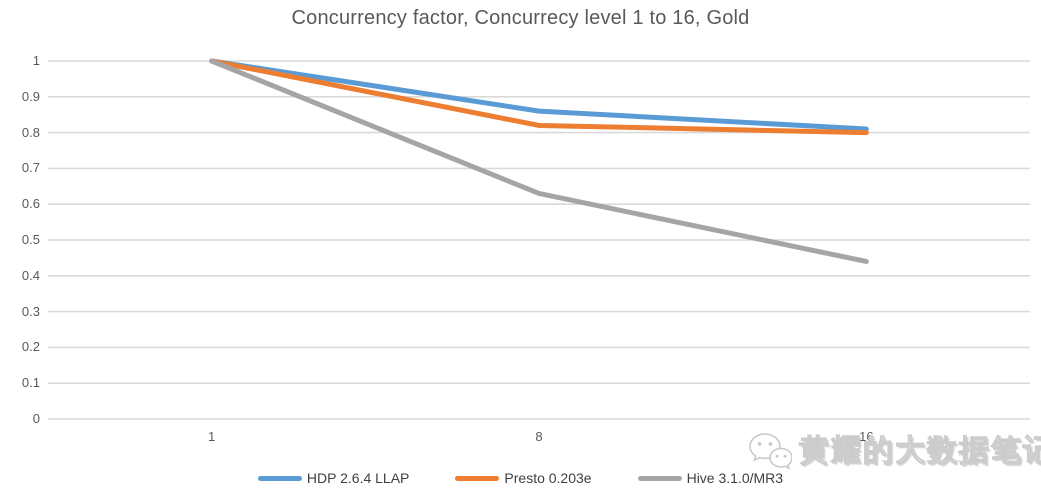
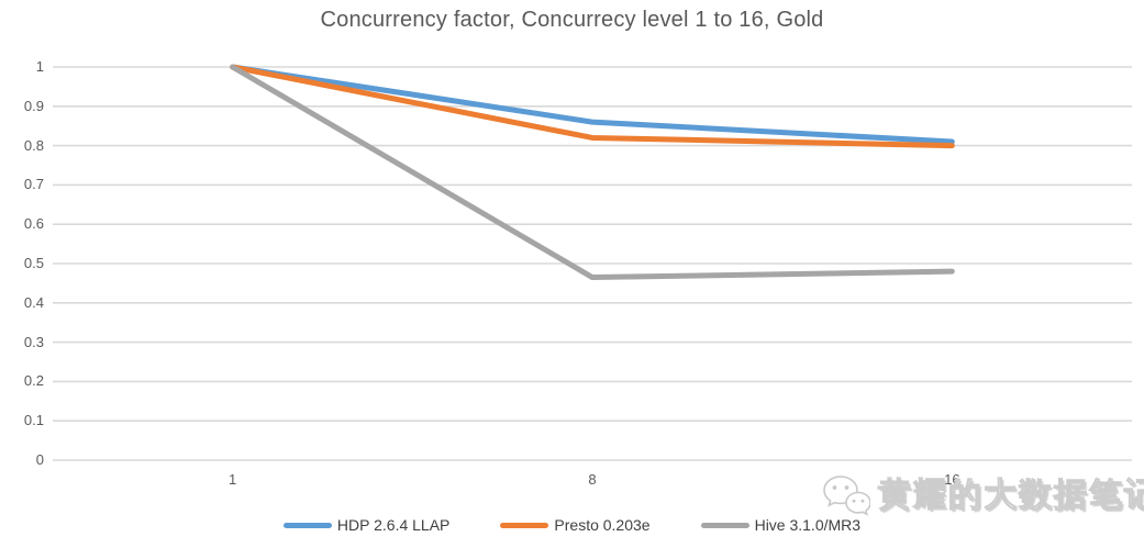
Hive 3.1.0/MR3/8: 0.63 -> 0.47
Hive 3.1.0/MR3/16: 0.44 -> 0.48
